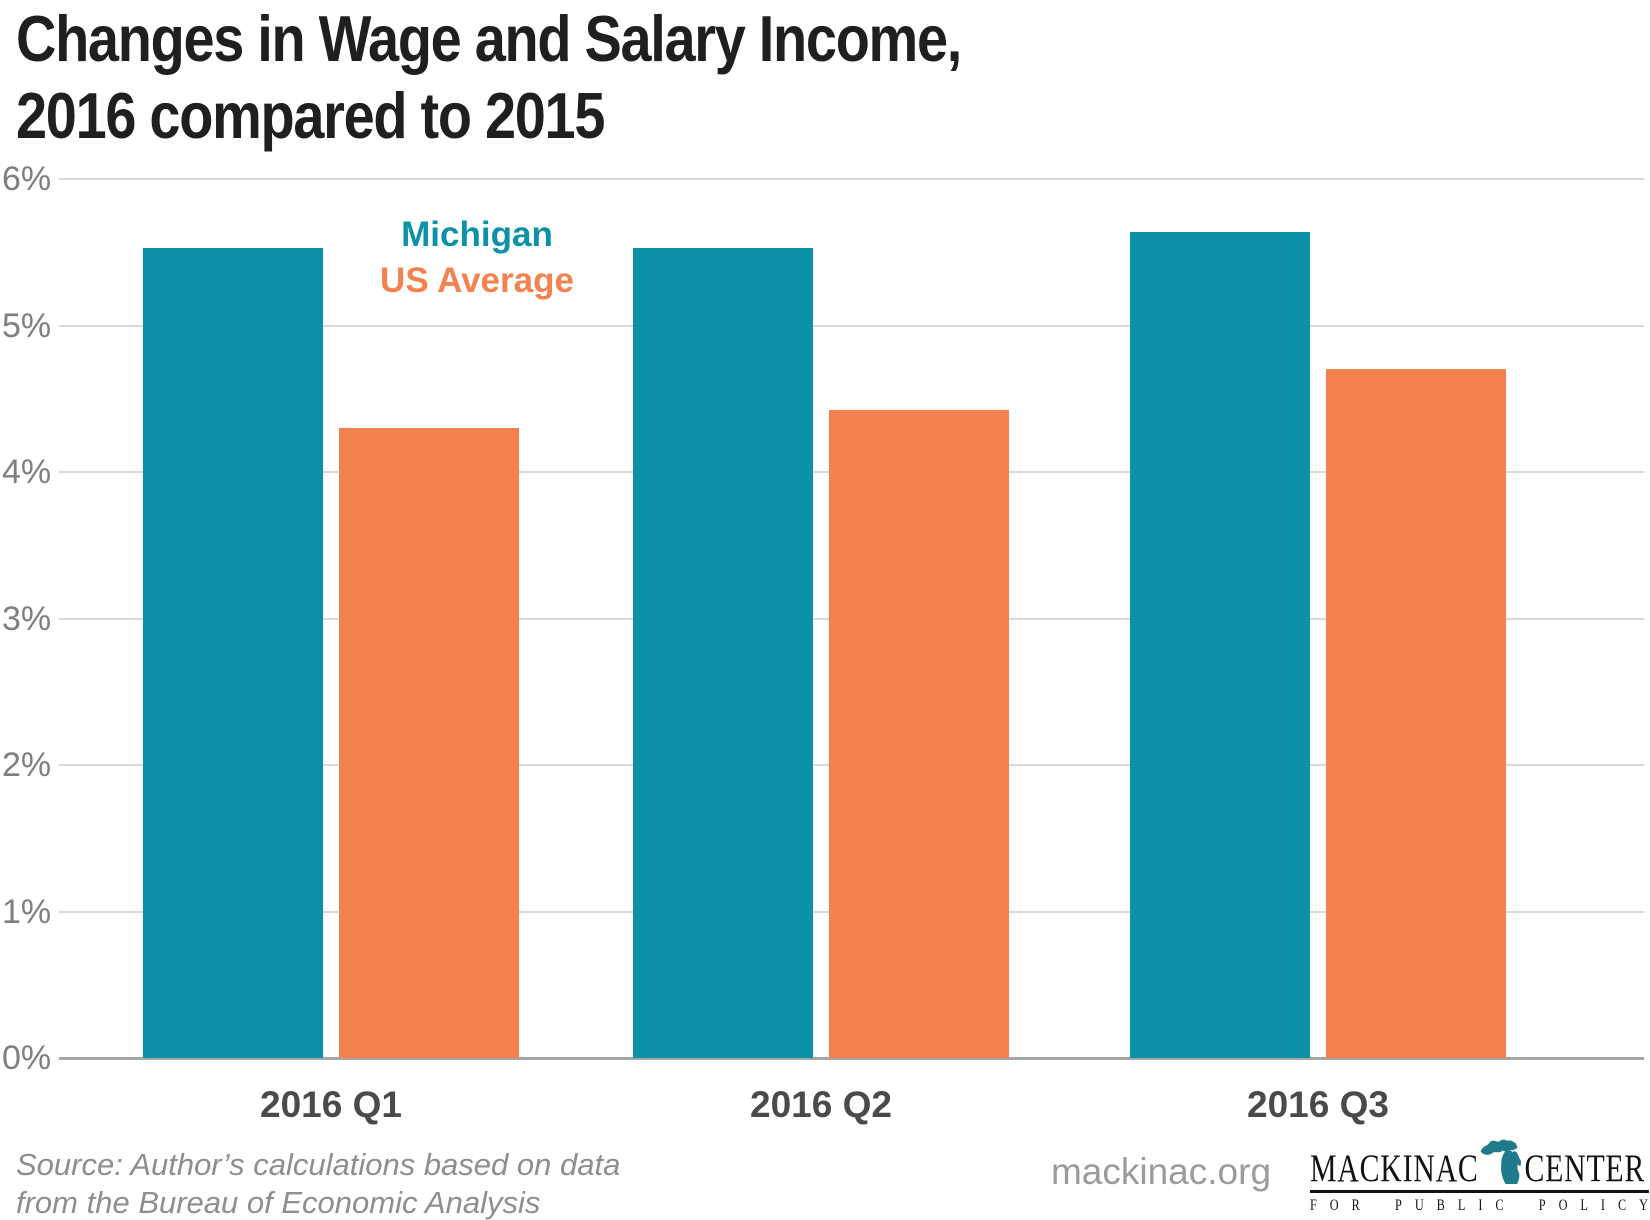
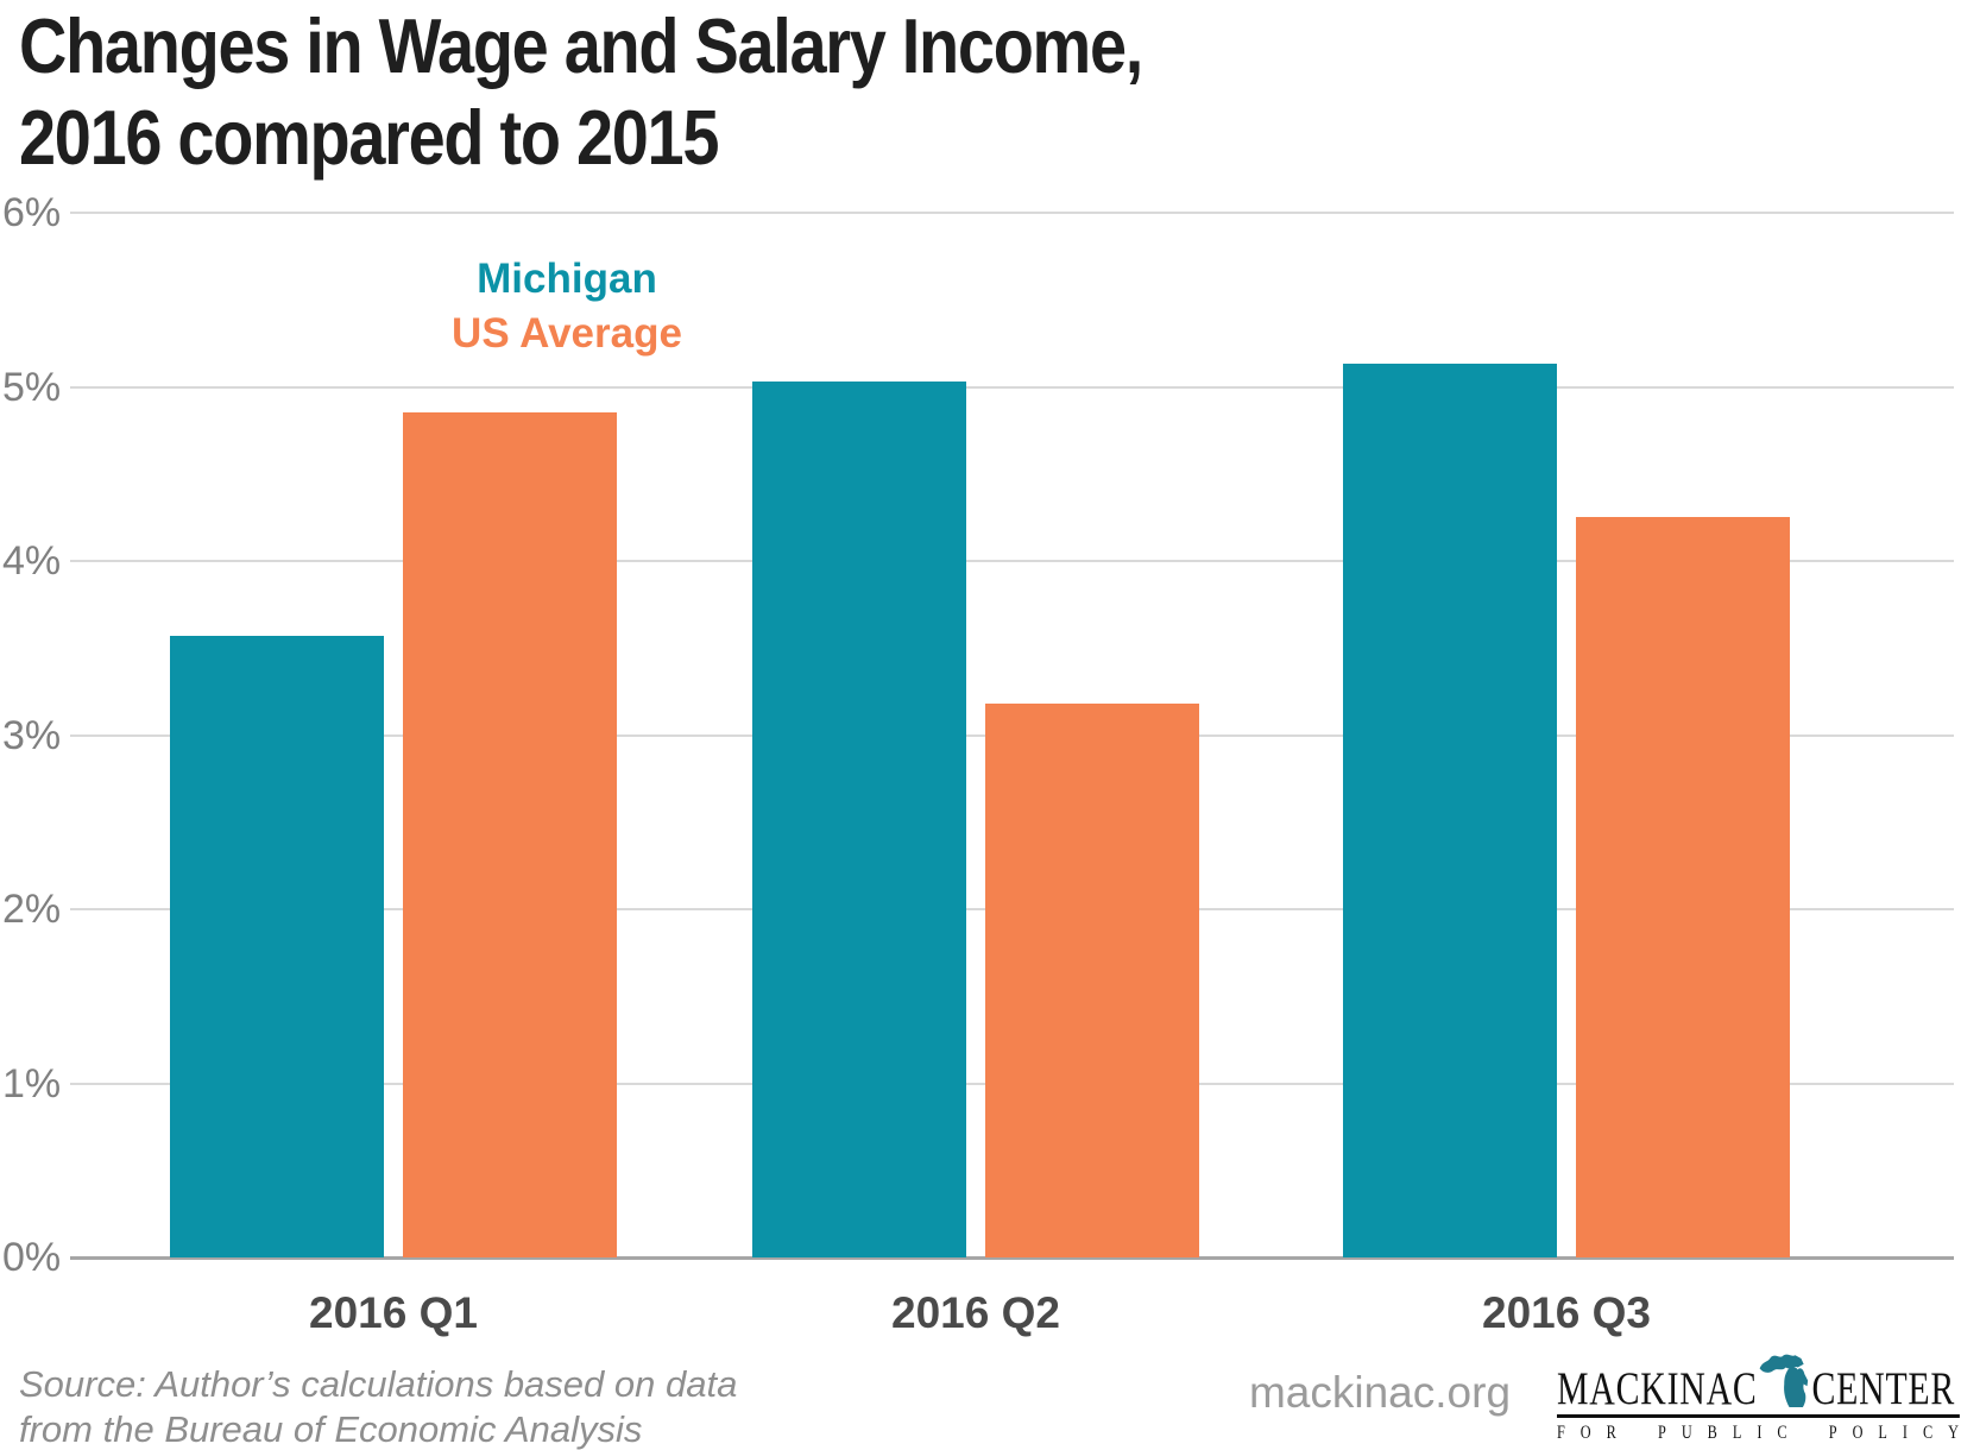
Michigan/2016 Q1: 5.53% -> 3.57%
US Average/2016 Q1: 4.30% -> 4.85%
Michigan/2016 Q2: 5.53% -> 5.03%
US Average/2016 Q2: 4.42% -> 3.18%
Michigan/2016 Q3: 5.64% -> 5.13%
US Average/2016 Q3: 4.70% -> 4.25%
